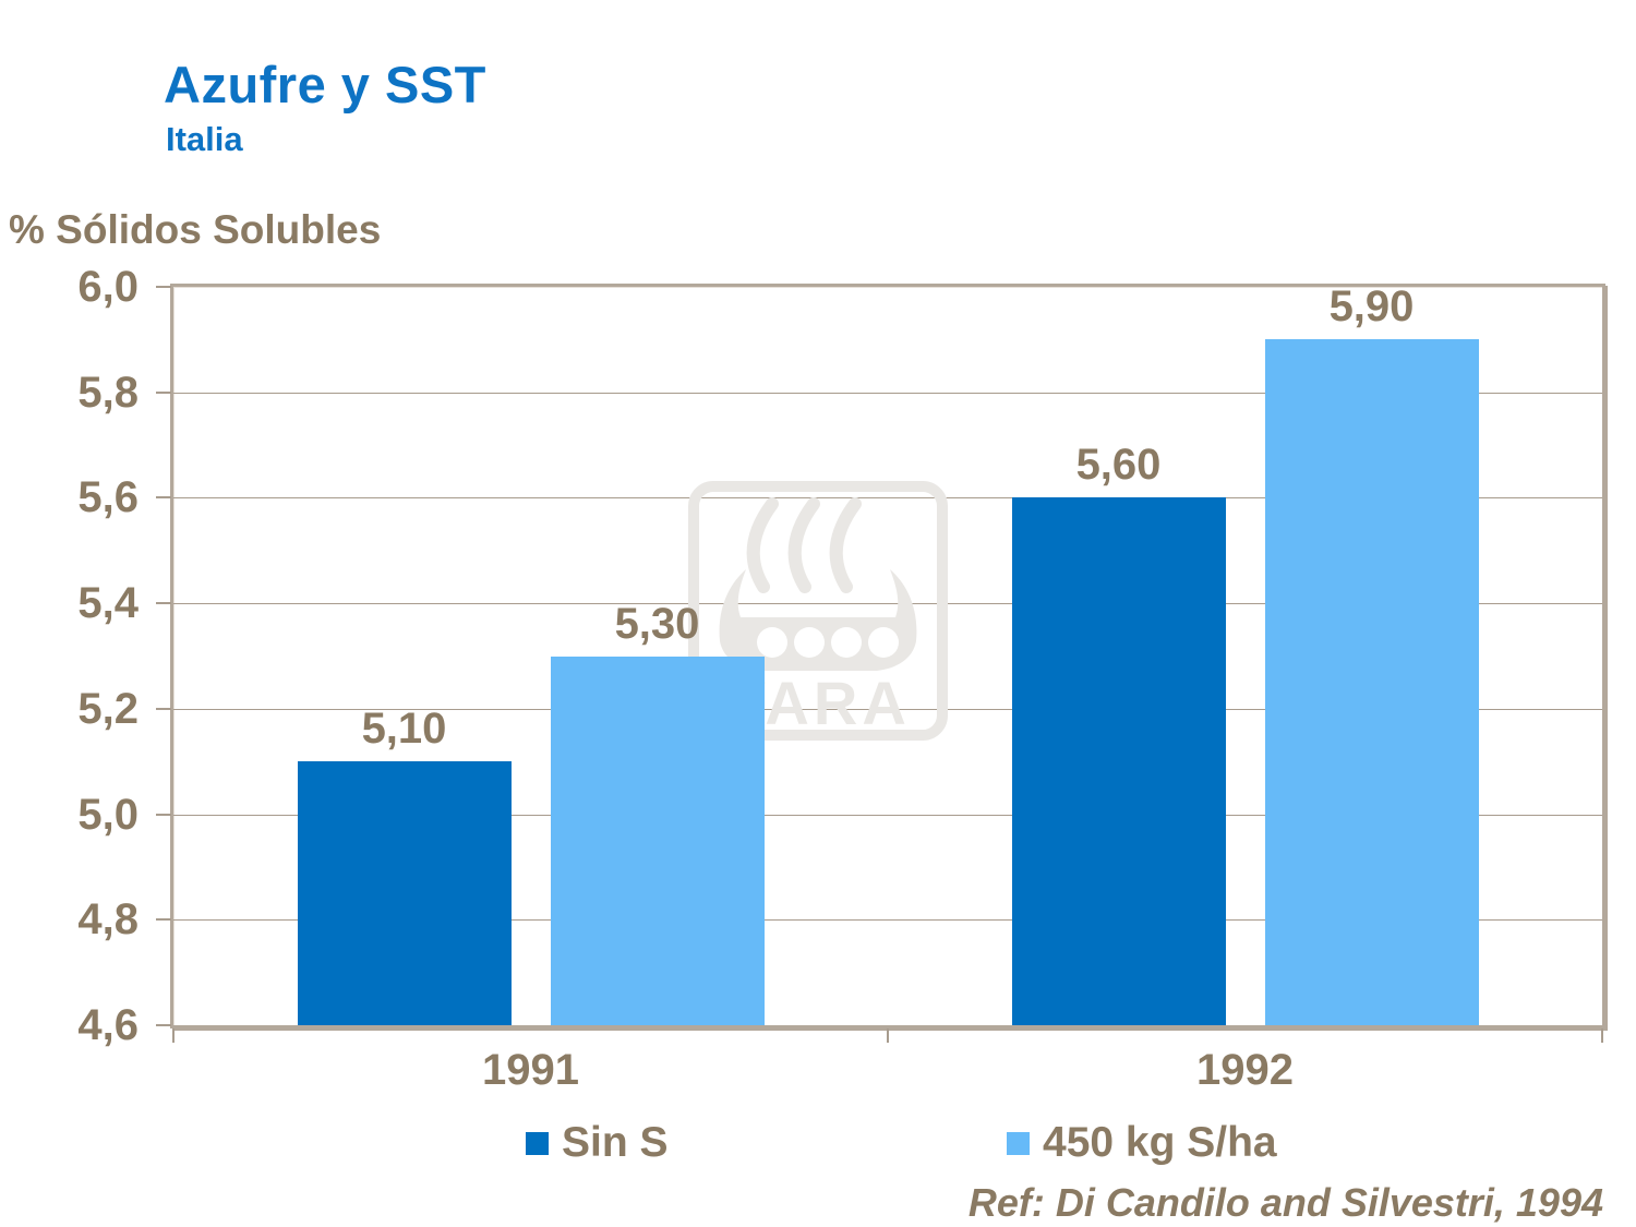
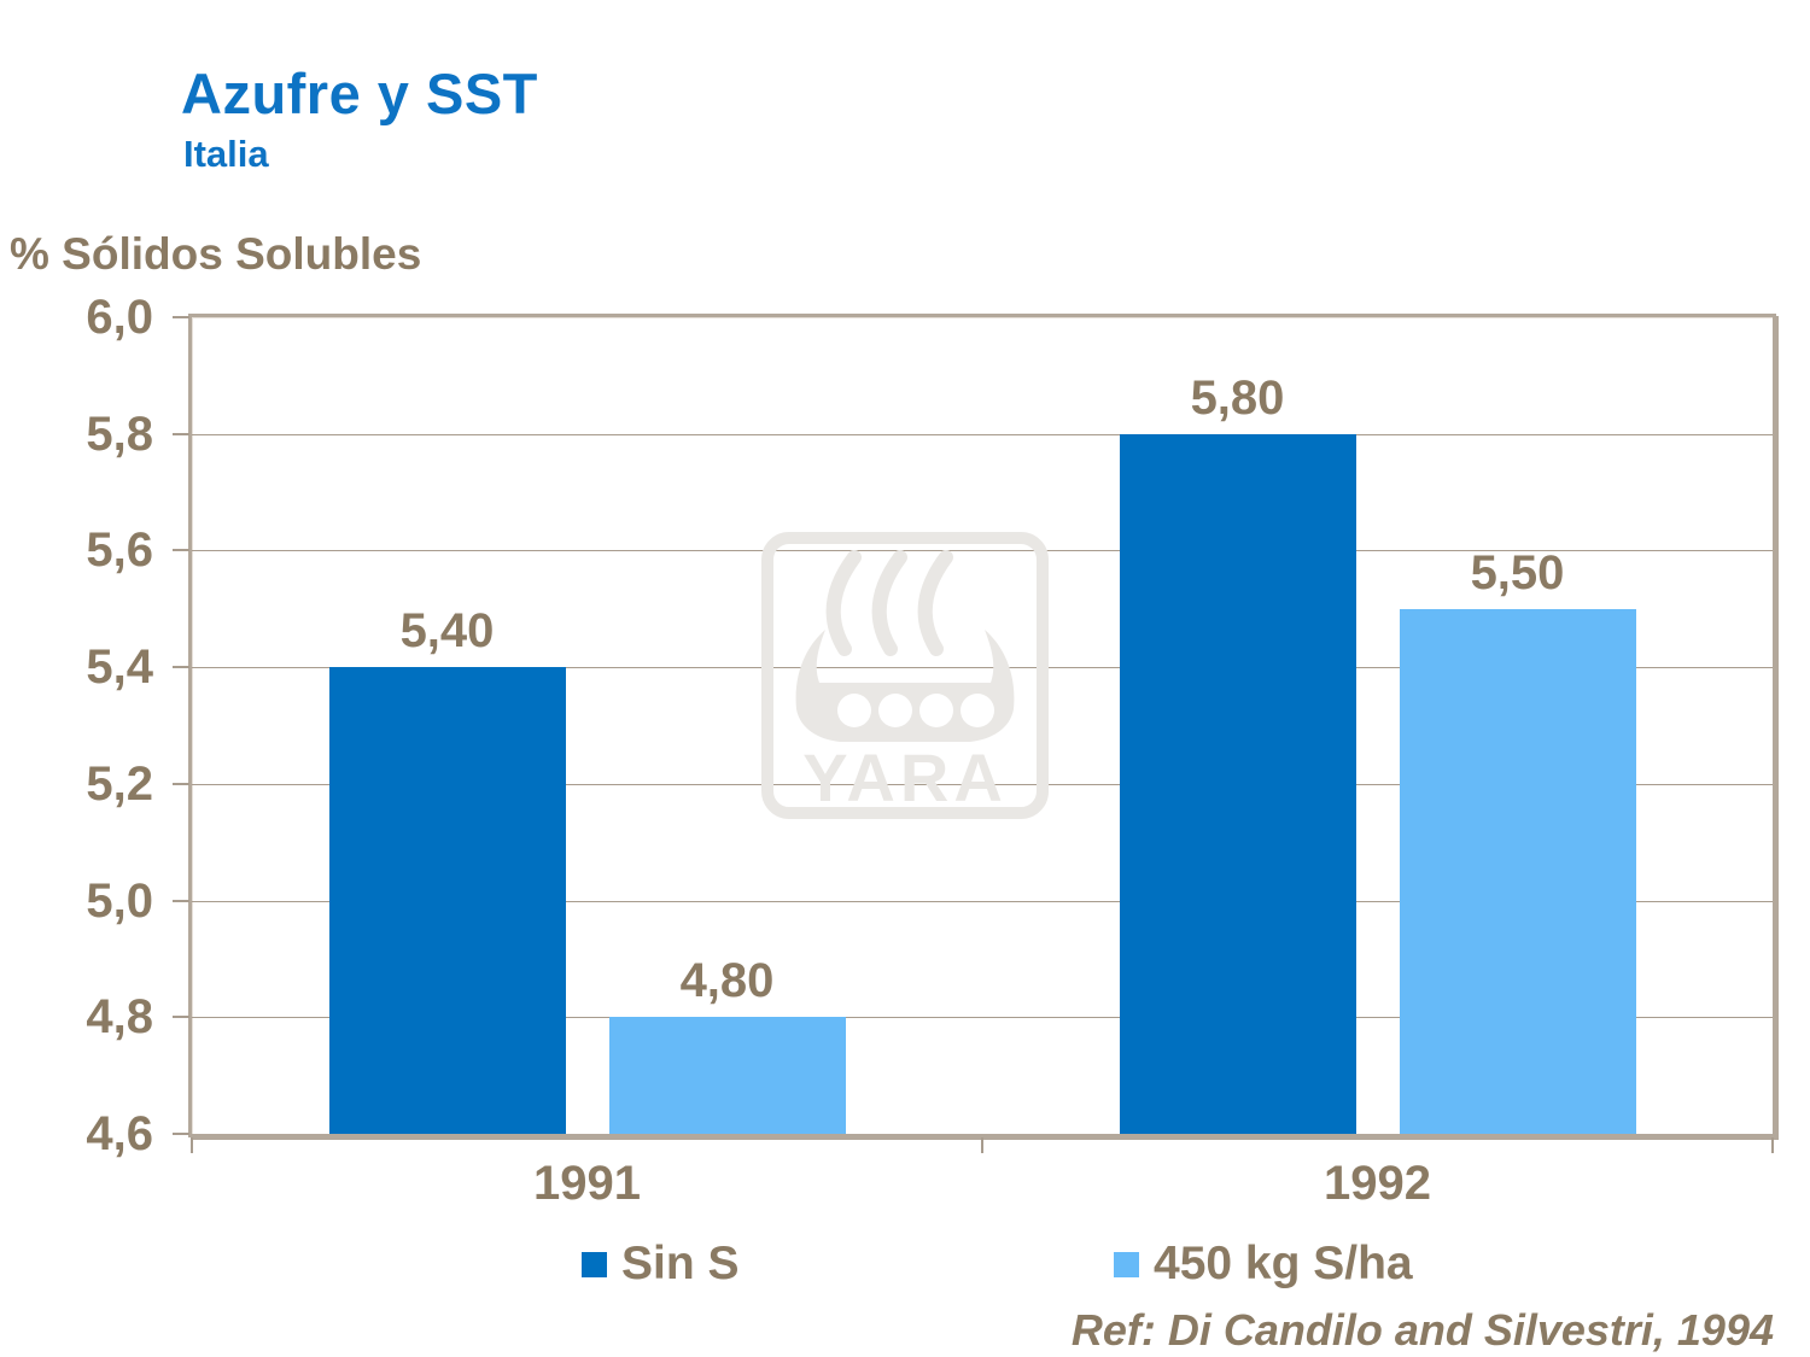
Sin S/1991: 5,10 -> 5,40
450 kg S/ha/1991: 5,30 -> 4,80
Sin S/1992: 5,60 -> 5,80
450 kg S/ha/1992: 5,90 -> 5,50
